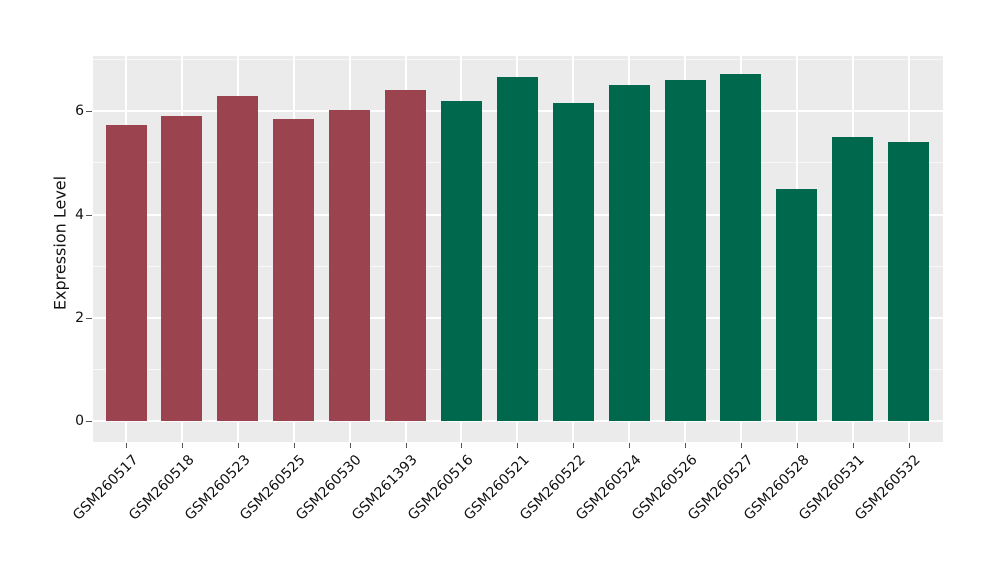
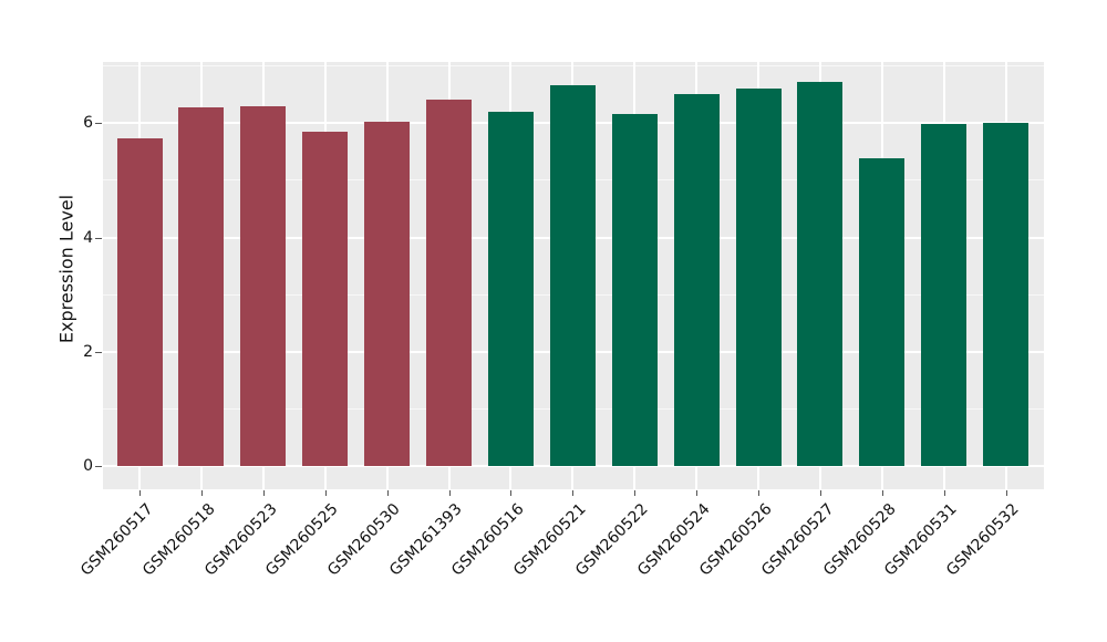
GSM260518: 5.9 -> 6.3
GSM260528: 4.5 -> 5.4
GSM260531: 5.5 -> 6.0
GSM260532: 5.4 -> 6.0
